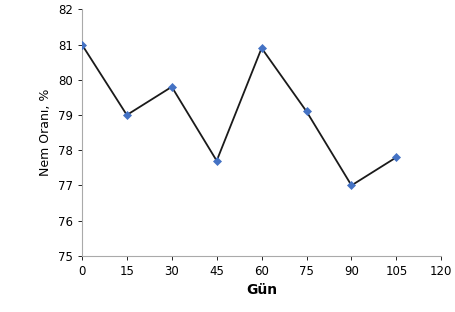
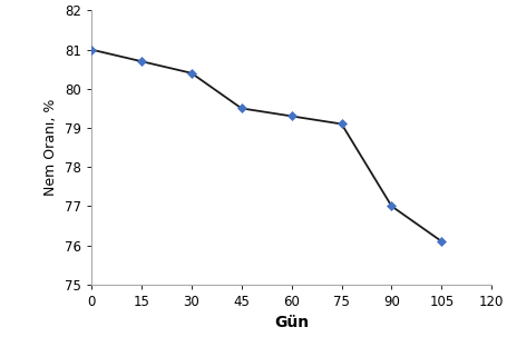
15: 79.0 -> 80.7
30: 79.8 -> 80.4
45: 77.7 -> 79.5
60: 80.9 -> 79.3
105: 77.8 -> 76.1
